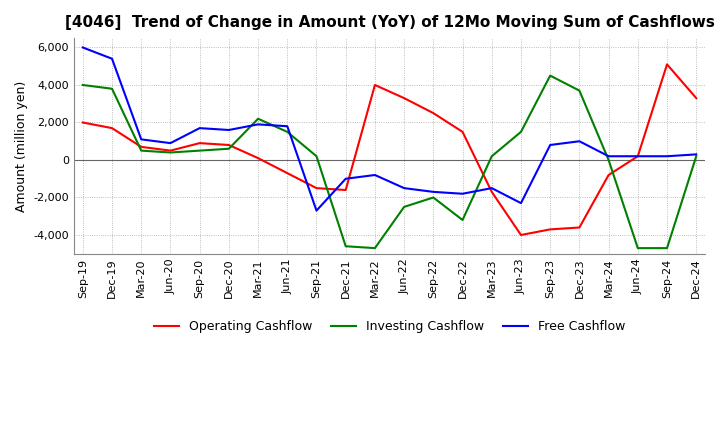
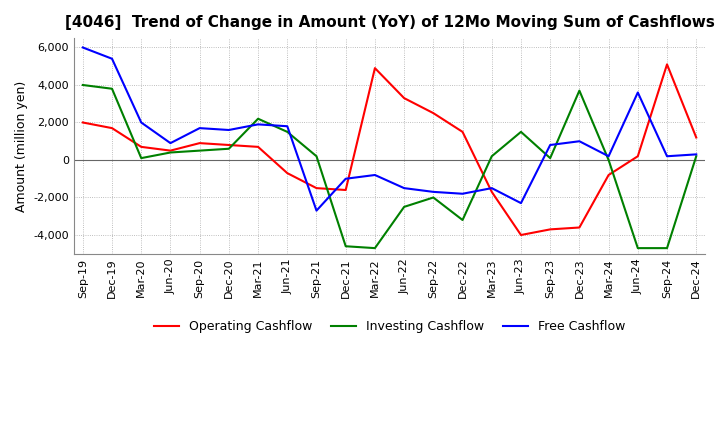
Investing Cashflow/Mar-20: 500 -> 100
Free Cashflow/Mar-20: 1,100 -> 2,000
Operating Cashflow/Mar-21: 100 -> 700
Operating Cashflow/Mar-22: 4,000 -> 4,900
Investing Cashflow/Sep-23: 4,500 -> 100
Free Cashflow/Jun-24: 200 -> 3,600
Operating Cashflow/Dec-24: 3,300 -> 1,200
